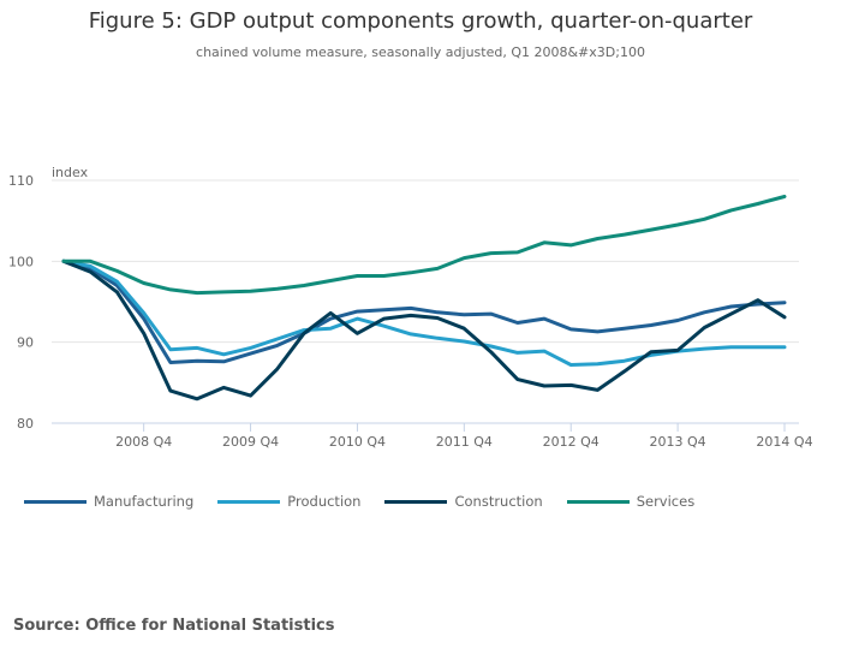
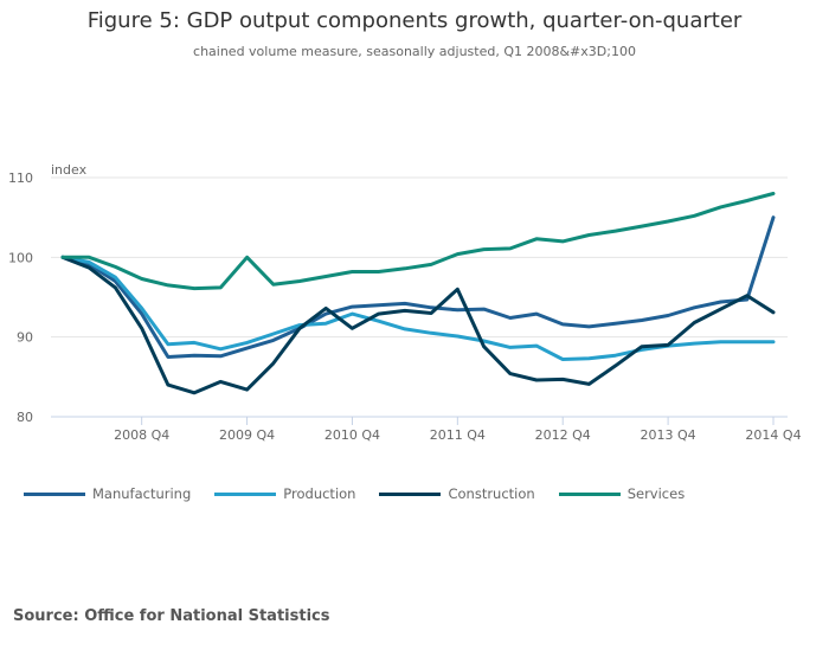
Services/2009 Q4: 96 -> 100
Construction/2011 Q4: 92 -> 96
Manufacturing/2014 Q4: 95 -> 105
